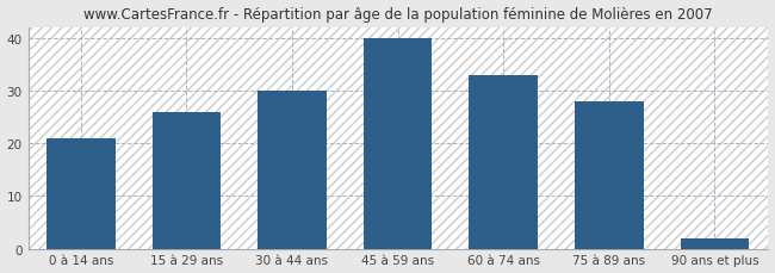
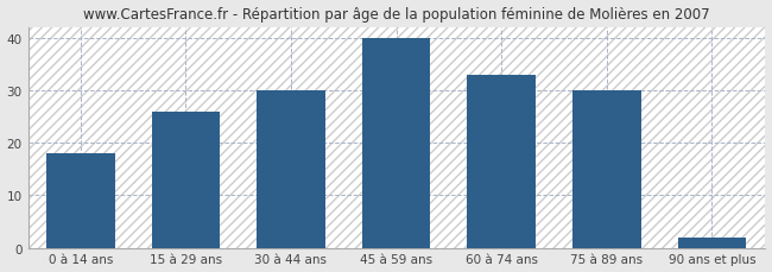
0 à 14 ans: 21 -> 18
75 à 89 ans: 28 -> 30
